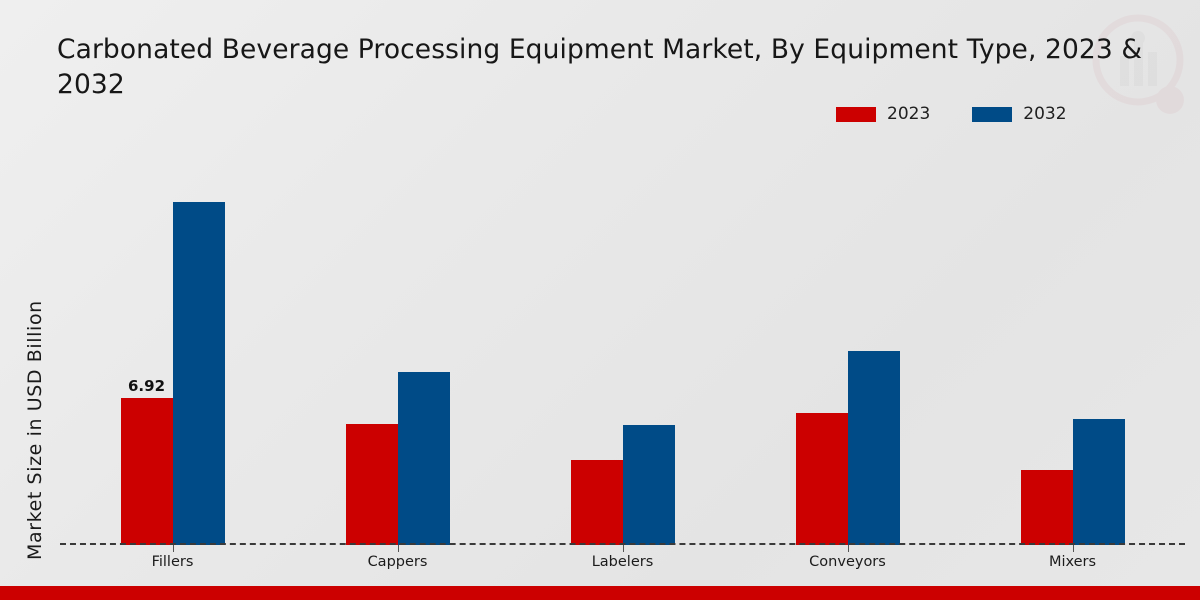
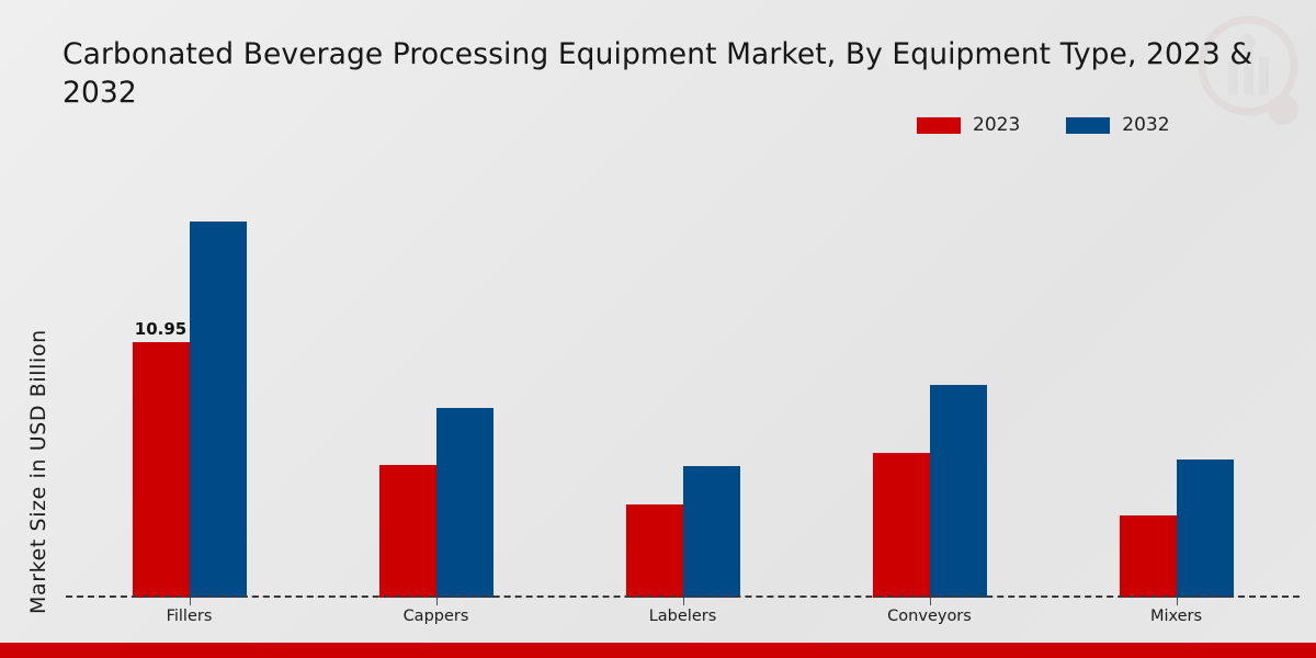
2023/Fillers: 6.92 -> 10.95
